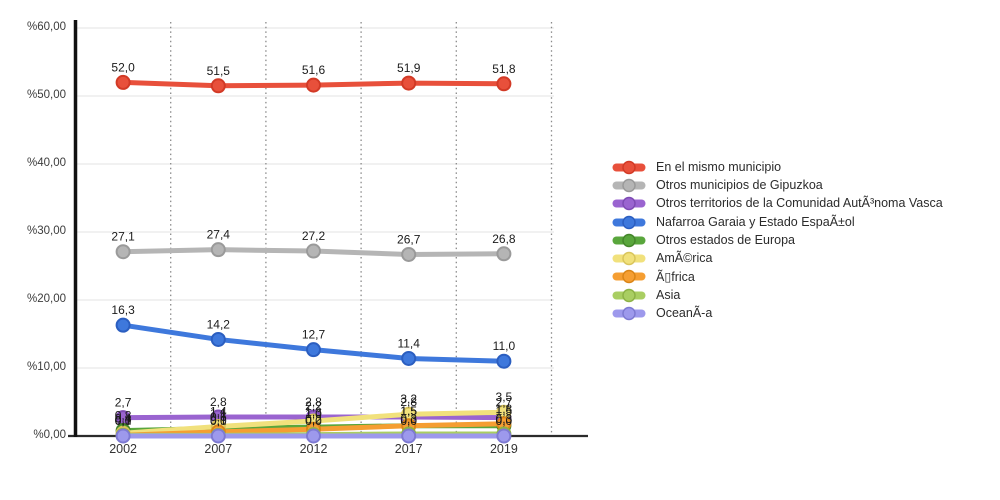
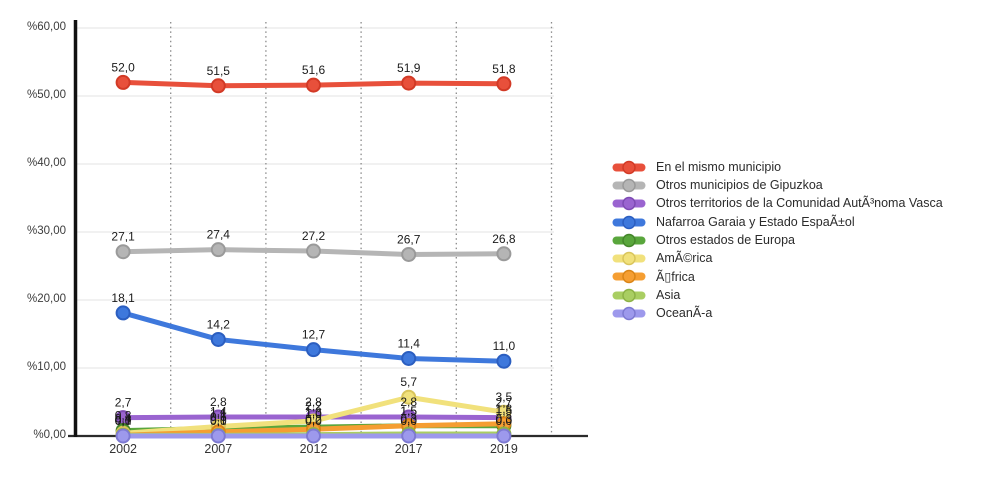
Nafarroa Garaia y Estado EspaÃ±ol/2002: 16,3 -> 18,1
AmÃ©rica/2017: 3,2 -> 5,7
